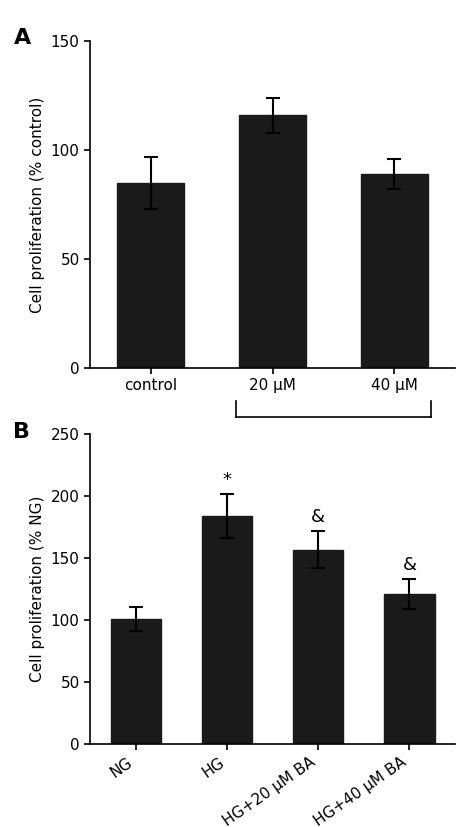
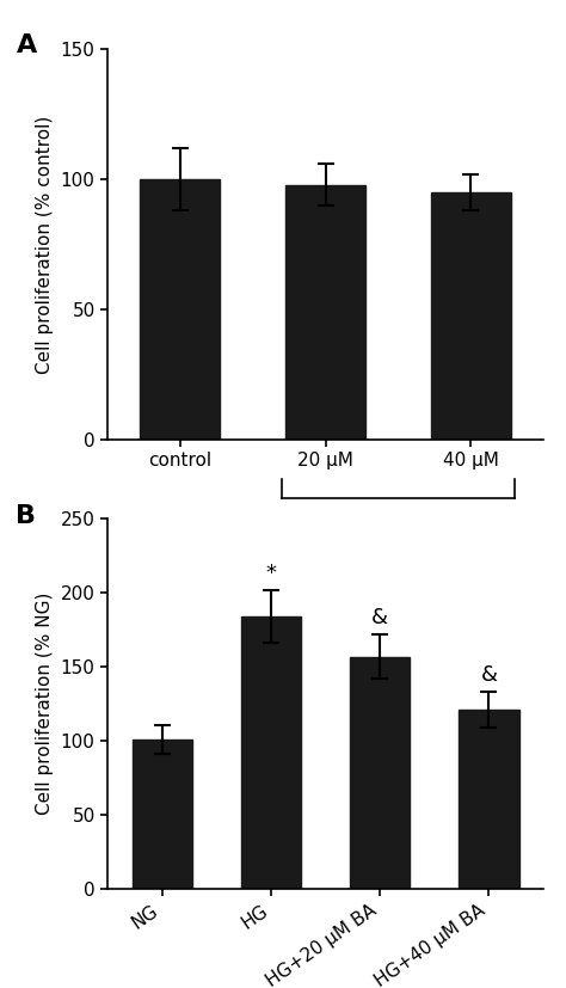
control: 85 -> 100
20 μM: 116 -> 98
40 μM: 89 -> 95
